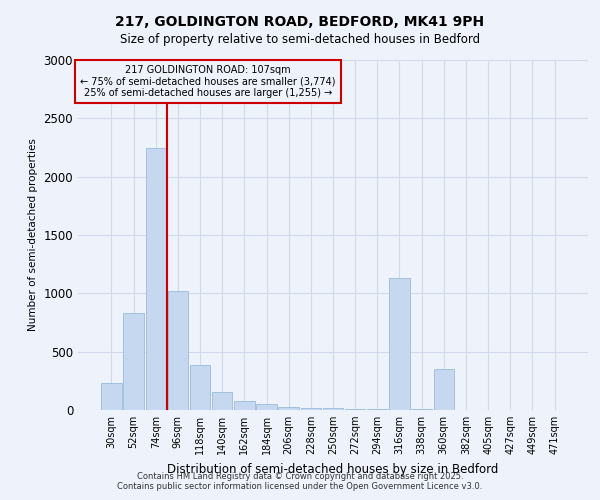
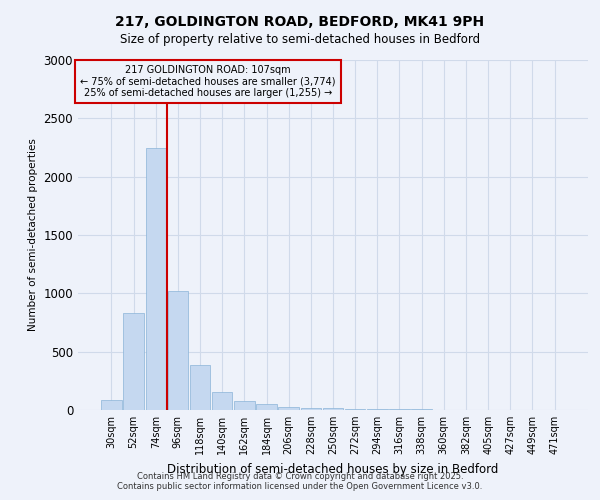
30sqm: 230 -> 80
316sqm: 1130 -> 0
360sqm: 350 -> 0
